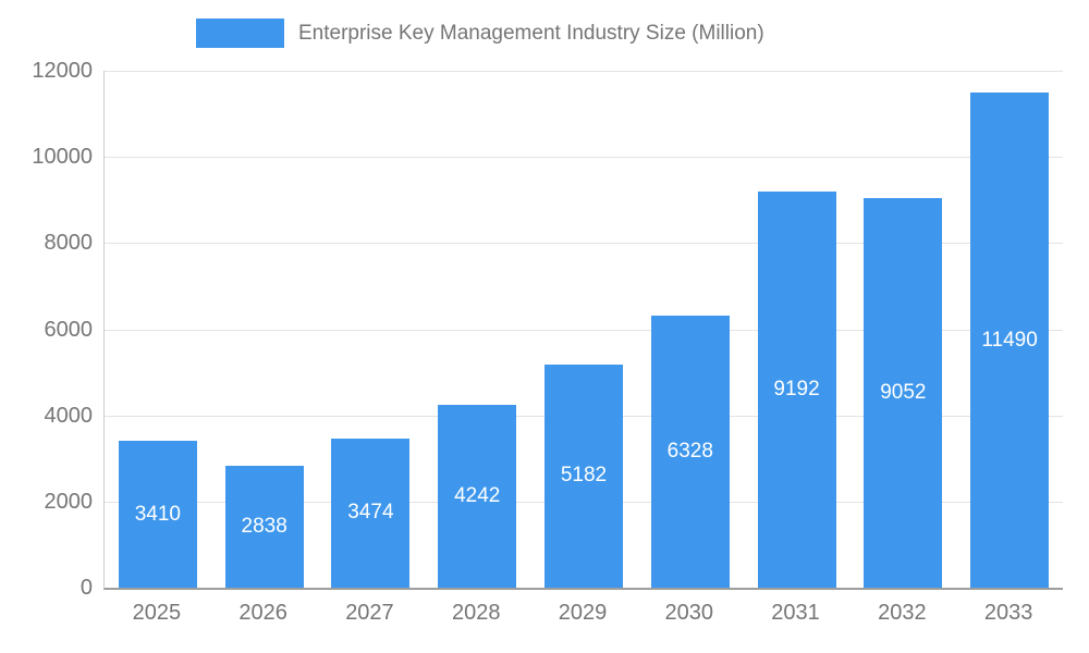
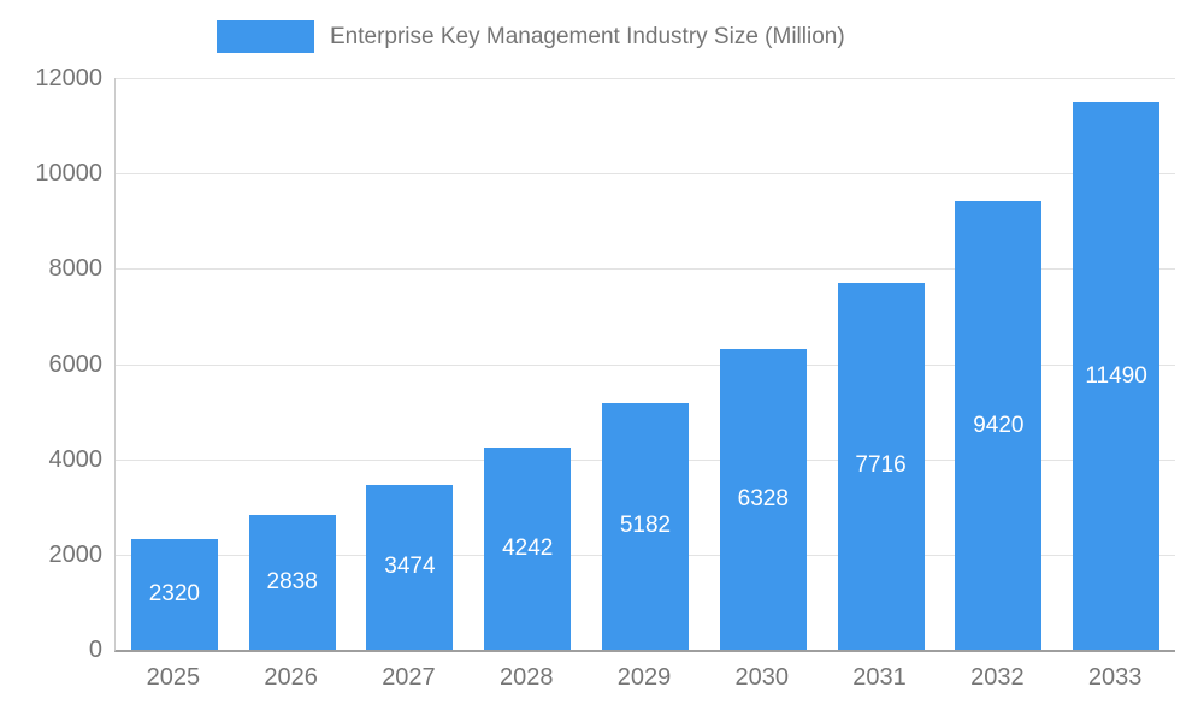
2025: 3410 -> 2320
2031: 9192 -> 7716
2032: 9052 -> 9420
